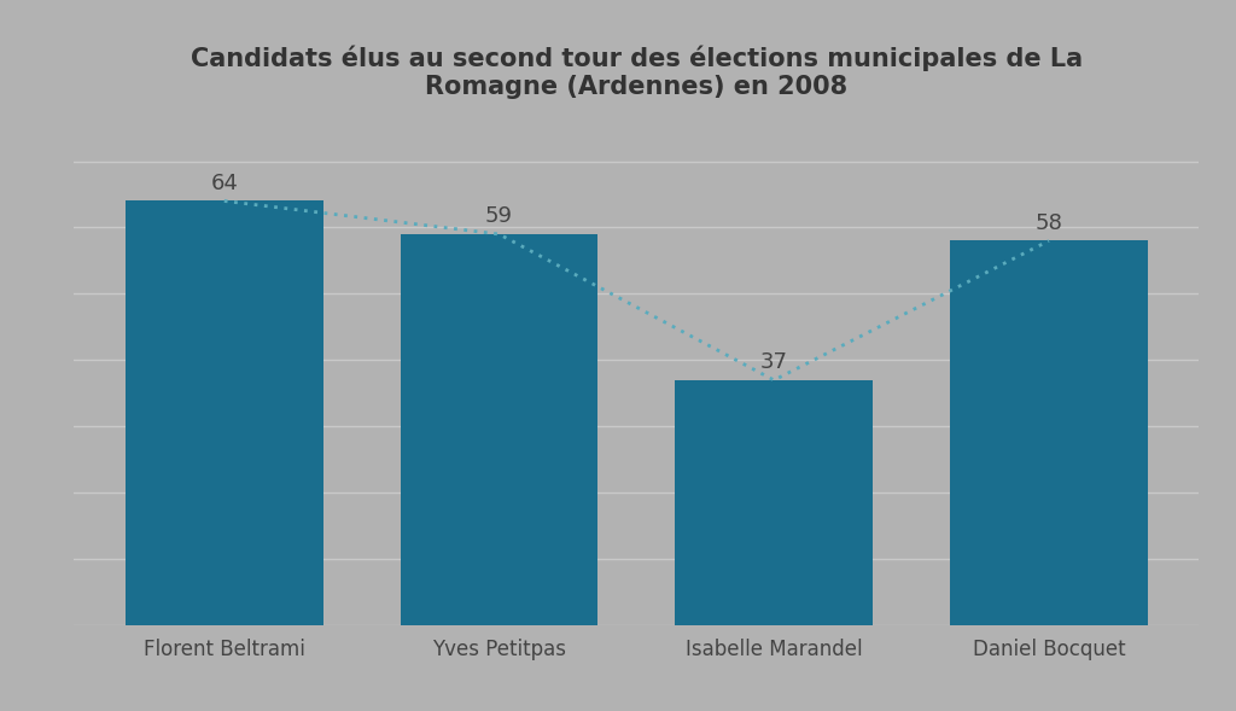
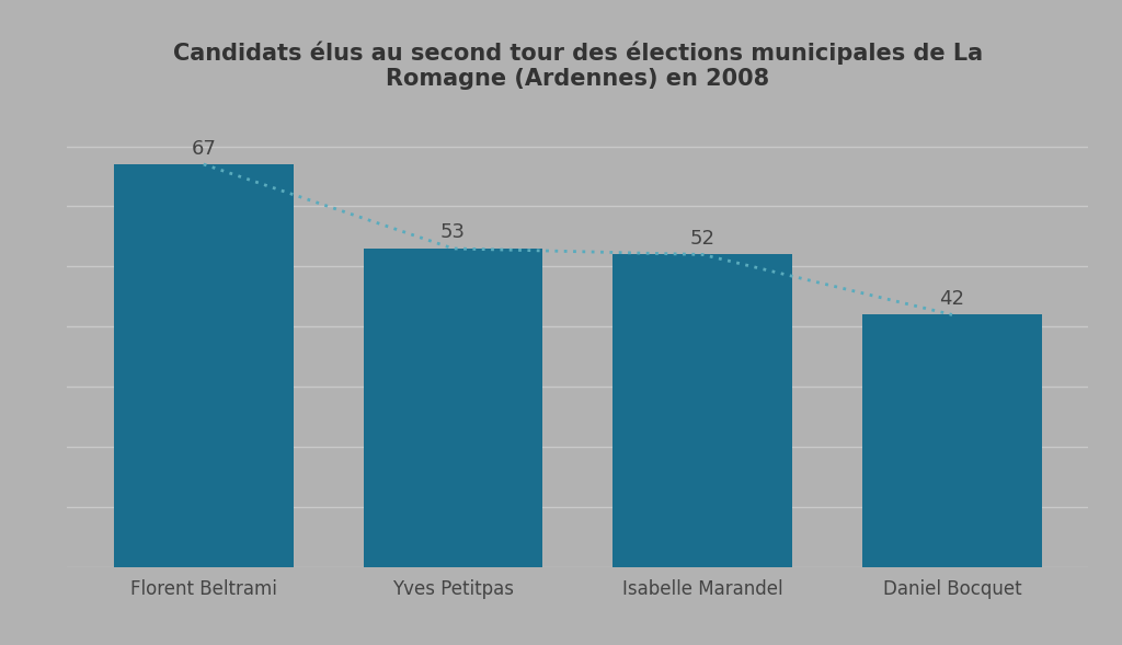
Florent Beltrami: 64 -> 67
Yves Petitpas: 59 -> 53
Isabelle Marandel: 37 -> 52
Daniel Bocquet: 58 -> 42
